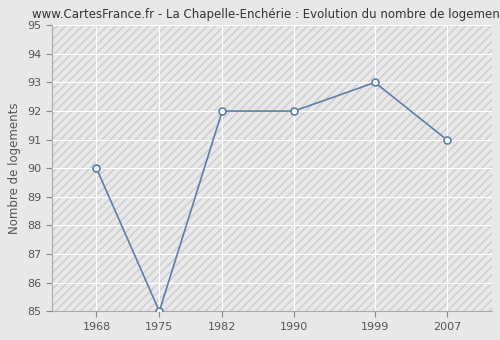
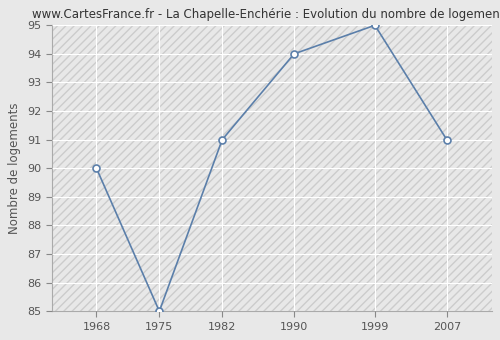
1982: 92 -> 91
1990: 92 -> 94
1999: 93 -> 95
